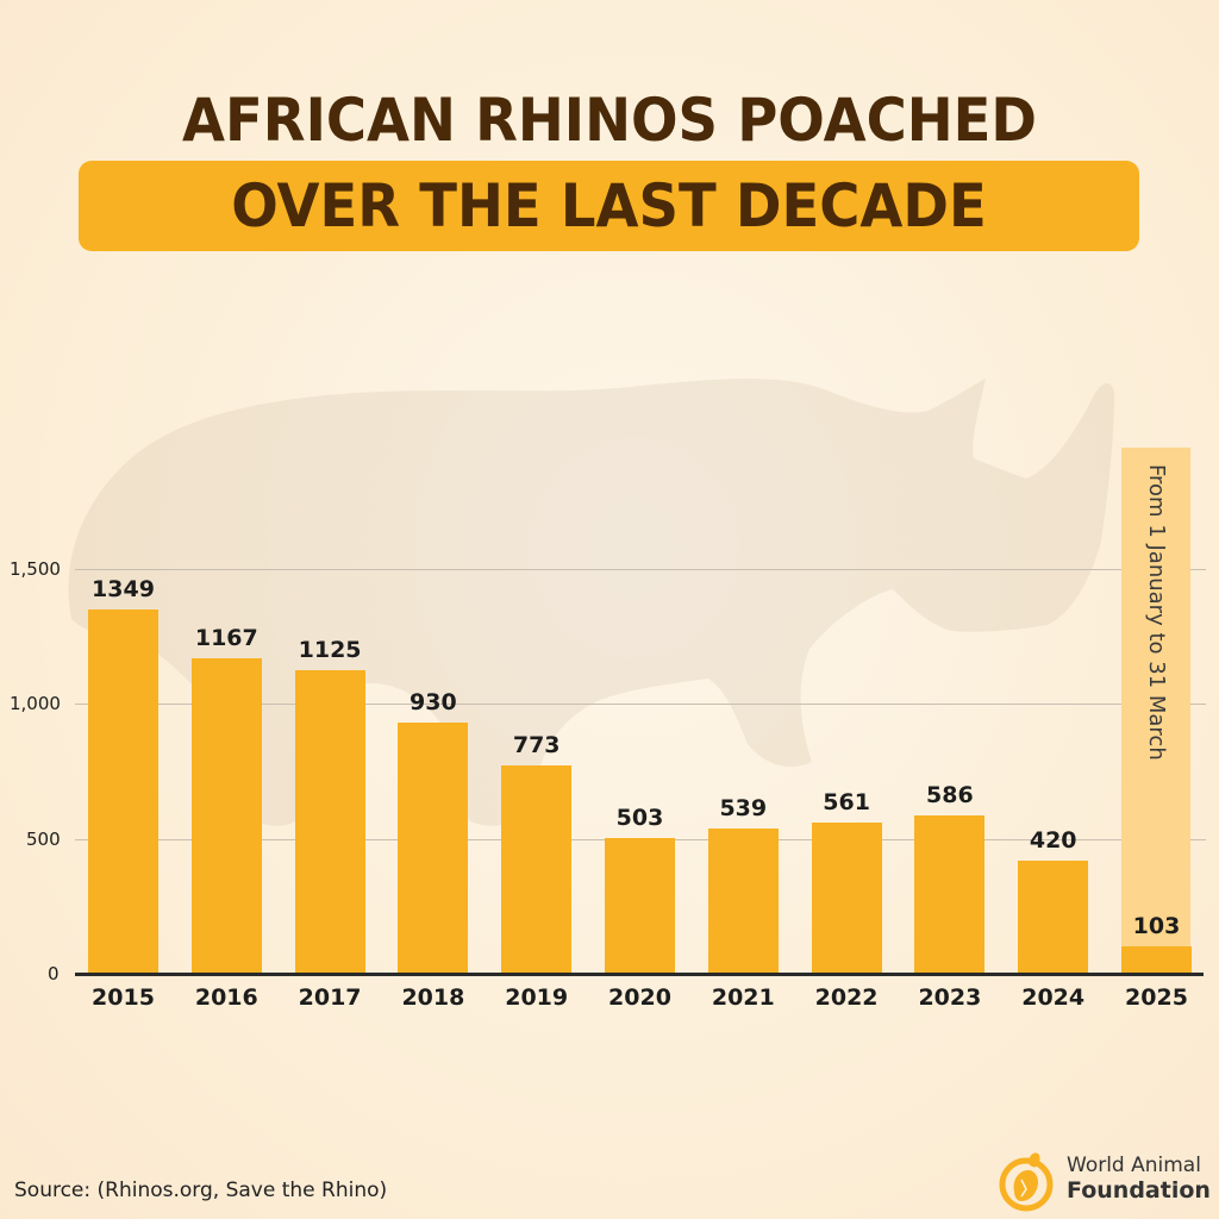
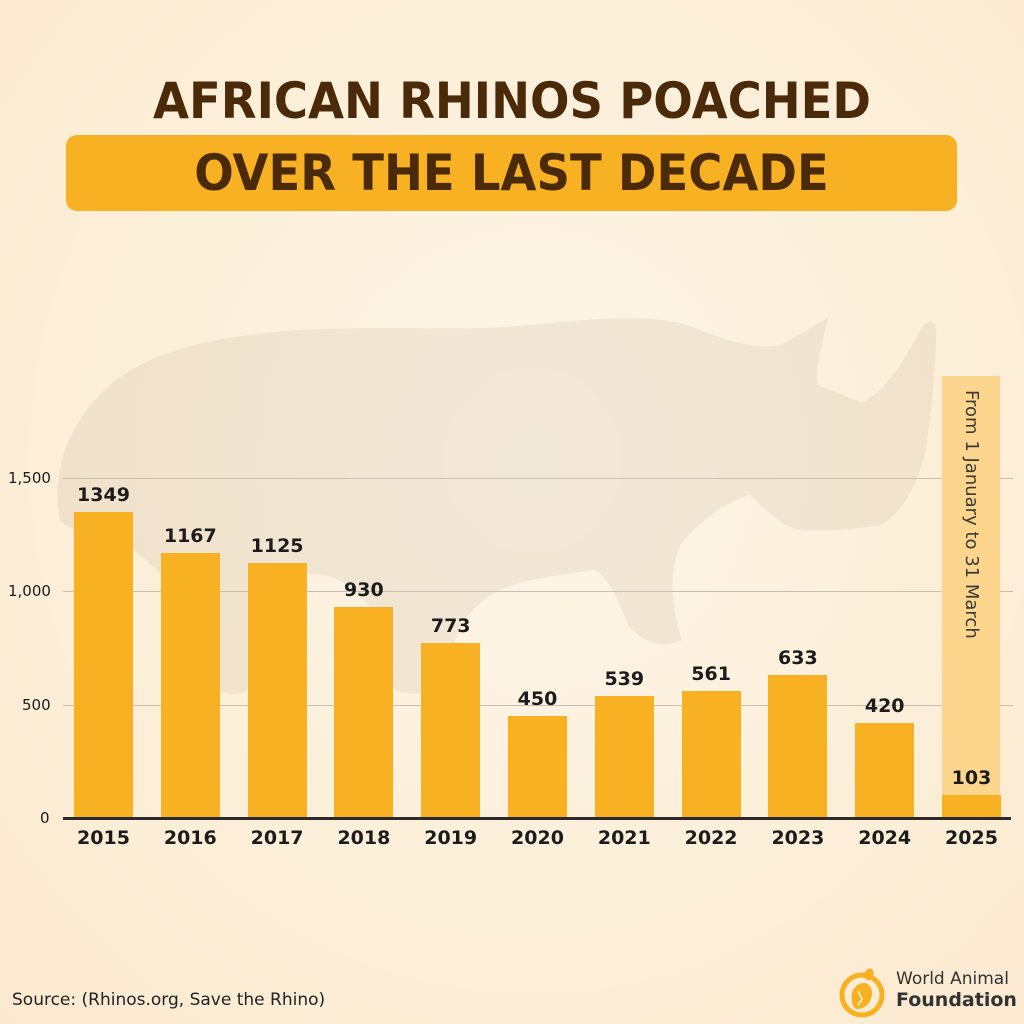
2020: 503 -> 450
2023: 586 -> 633
